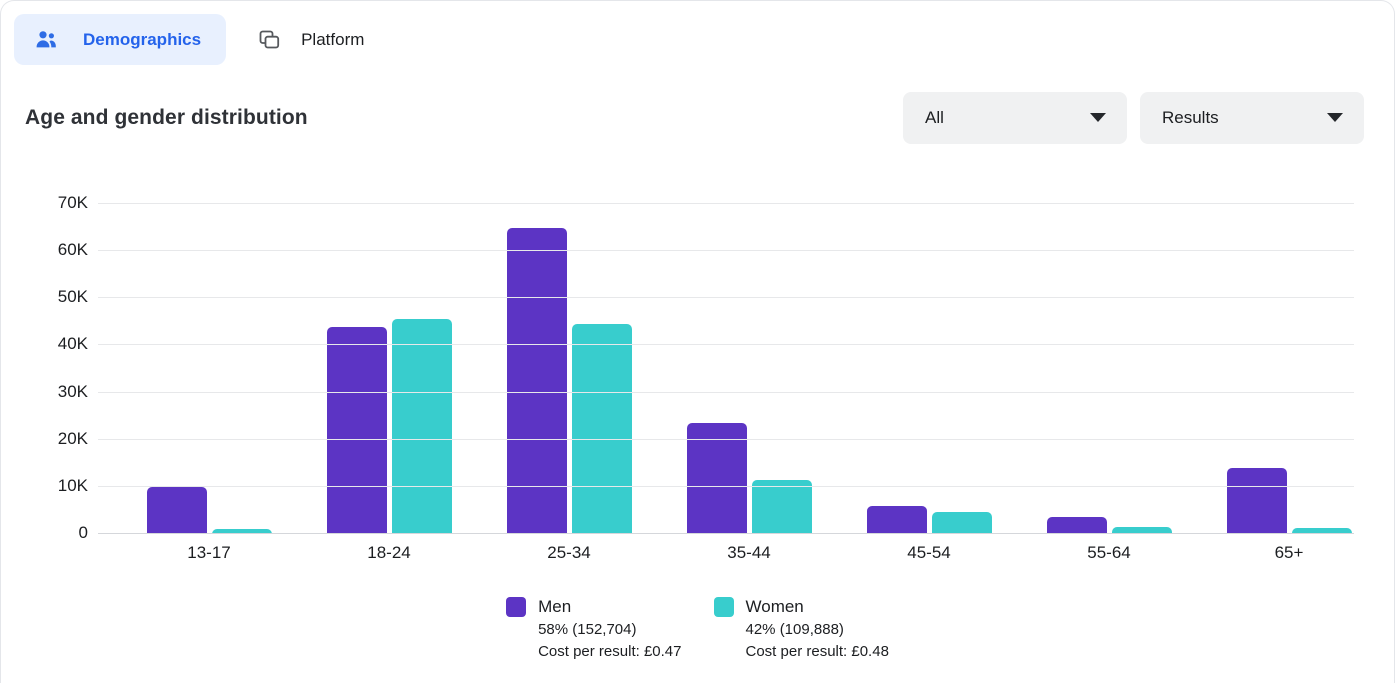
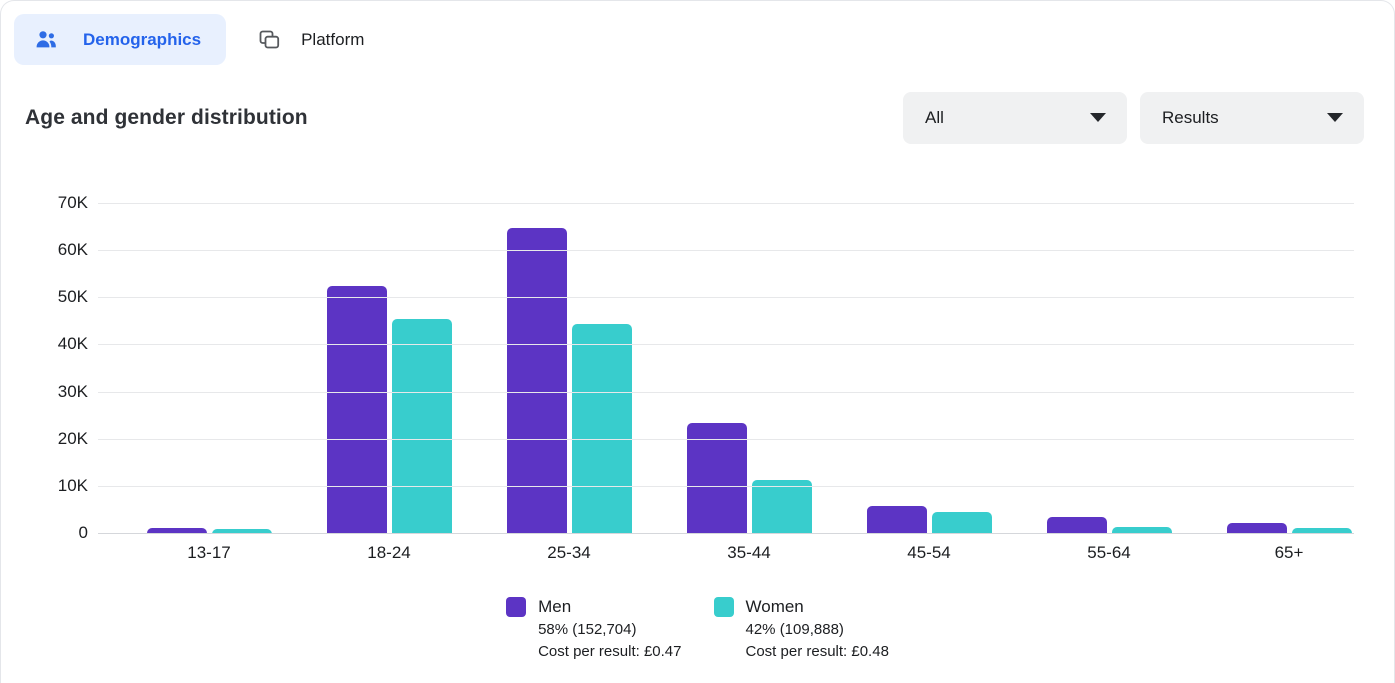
Men/13-17: 10K -> 1K
Men/18-24: 44K -> 52K
Men/65+: 14K -> 2K
